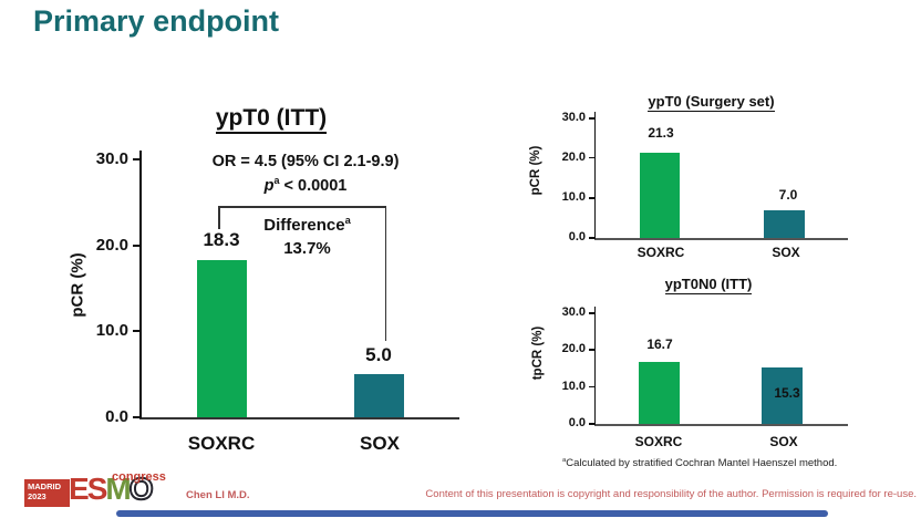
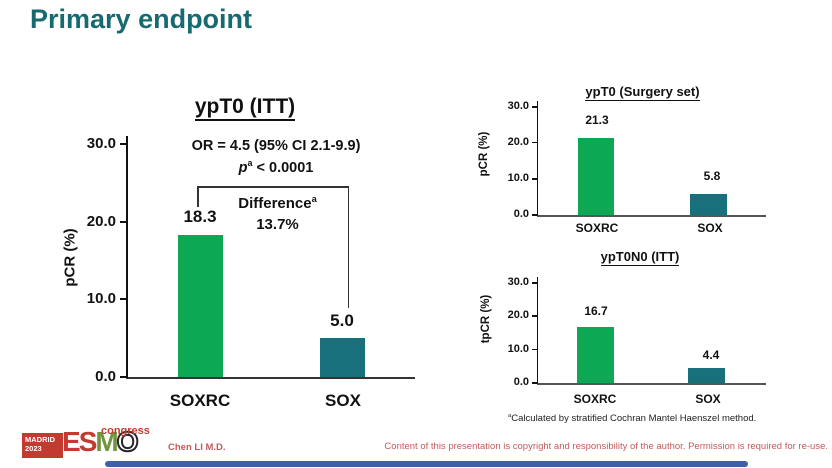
ypT0 (Surgery set)/SOX: 7.0 -> 5.8
ypT0N0 (ITT)/SOX: 15.3 -> 4.4
